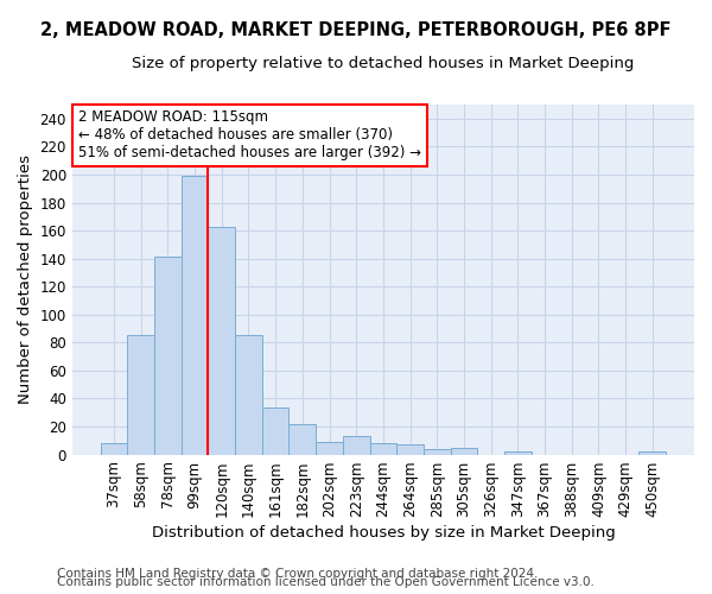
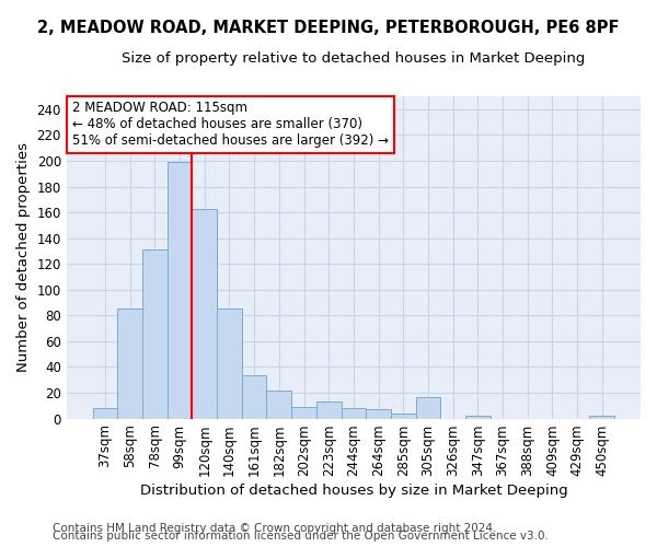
78sqm: 141 -> 131
305sqm: 5 -> 17
